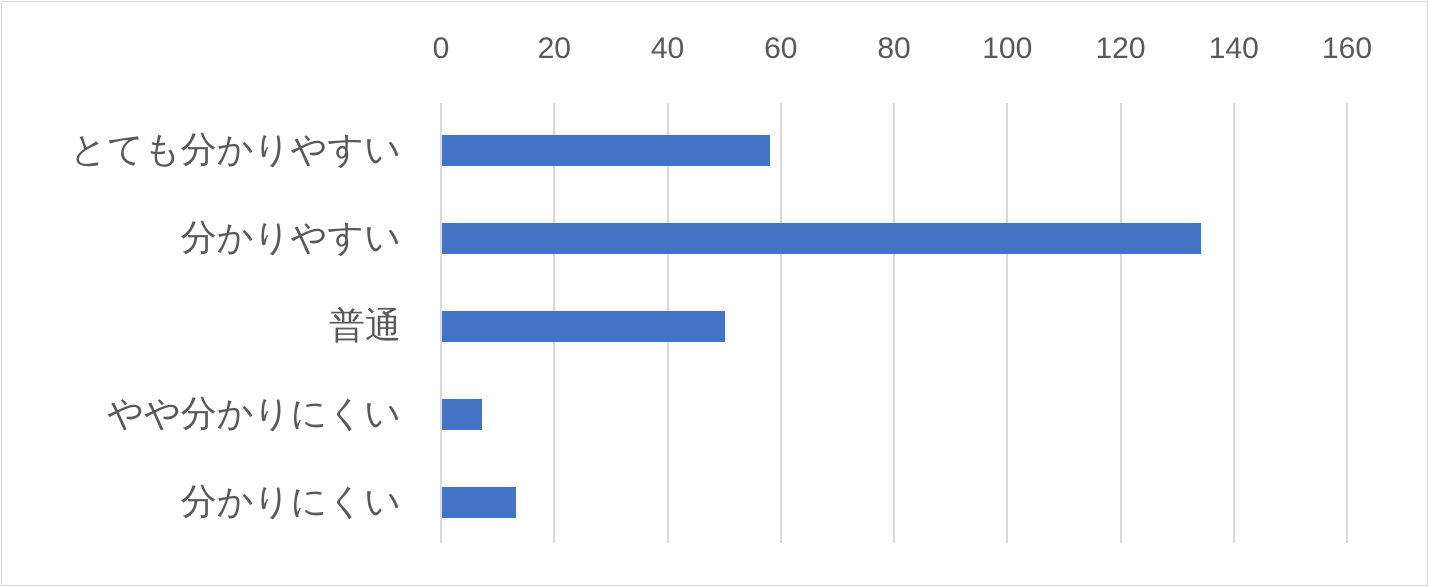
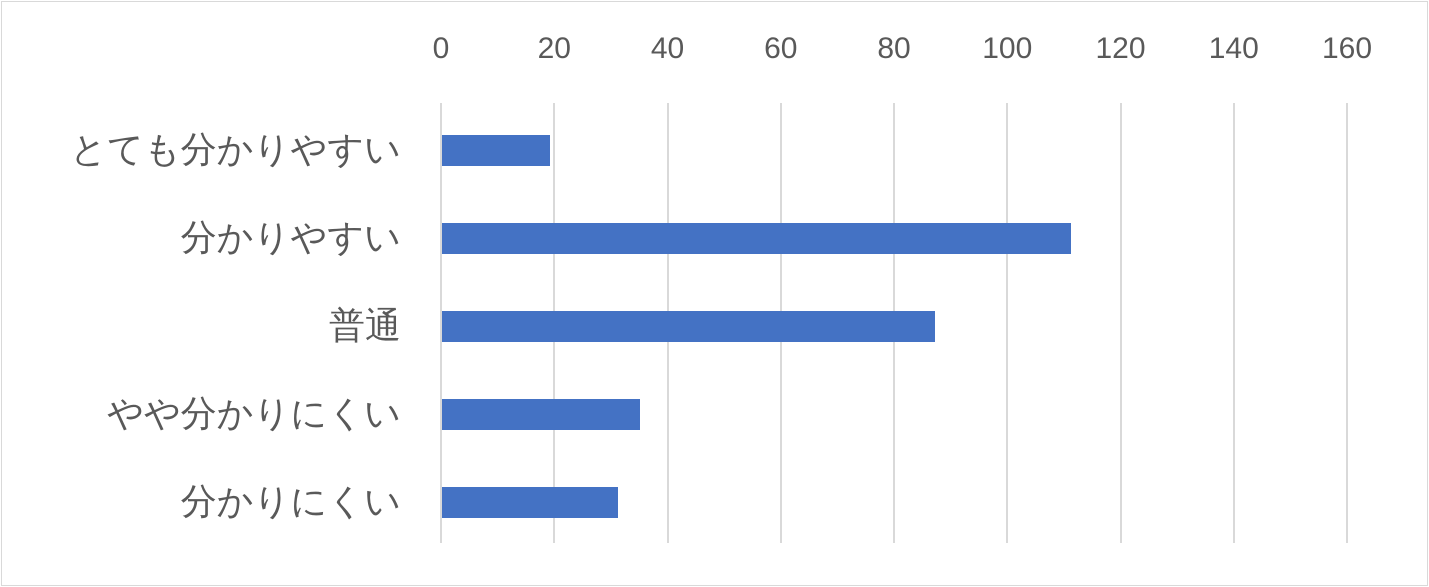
とても分かりやすい: 58 -> 19
分かりやすい: 134 -> 111
普通: 50 -> 87
やや分かりにくい: 7 -> 35
分かりにくい: 13 -> 31
